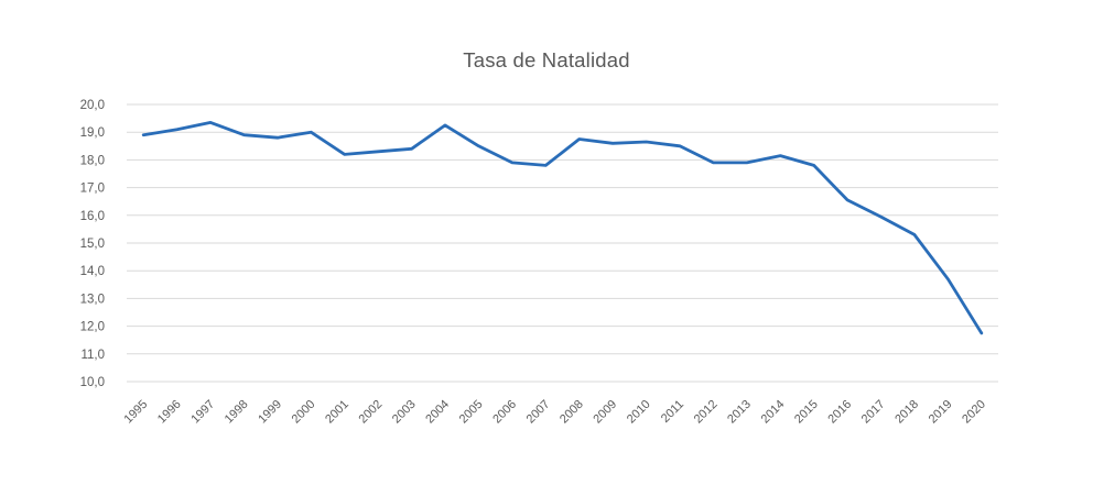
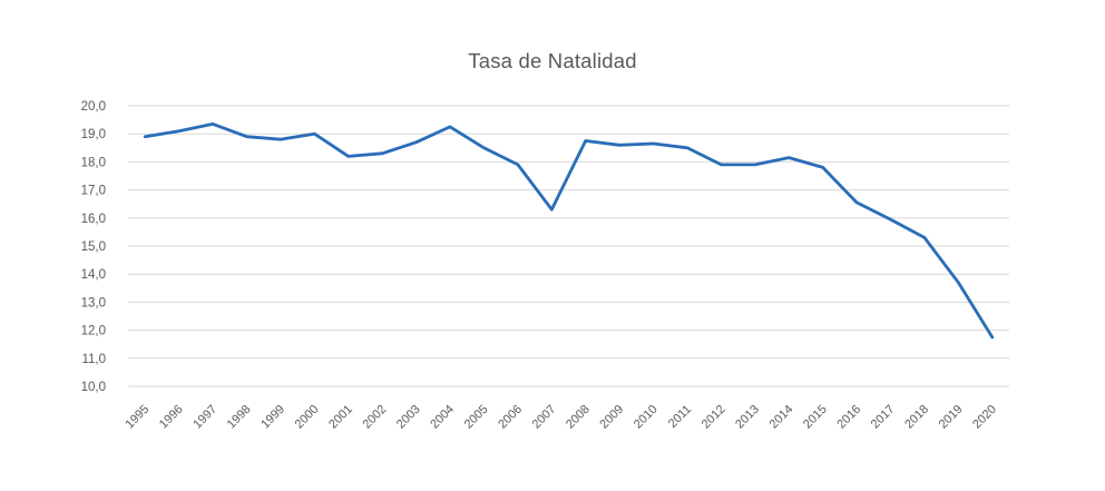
2003: 18,4 -> 18,7
2007: 17,8 -> 16,3
